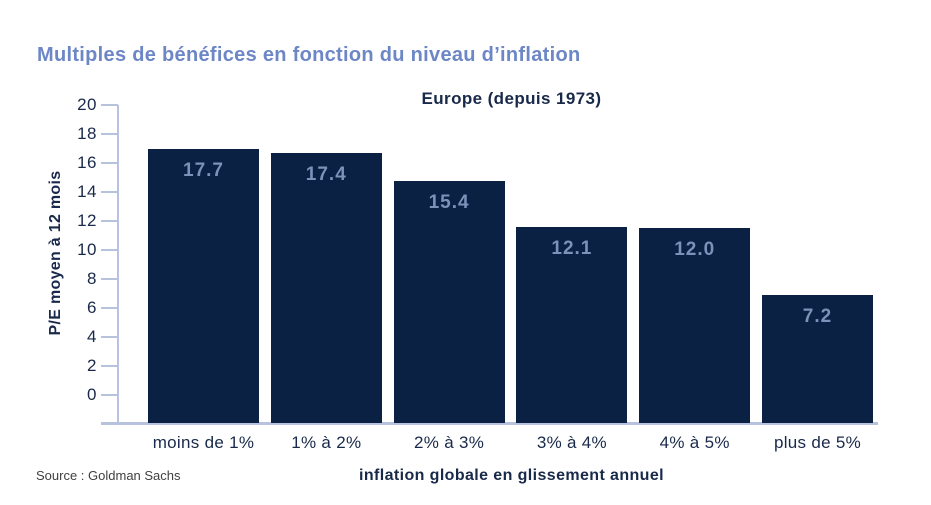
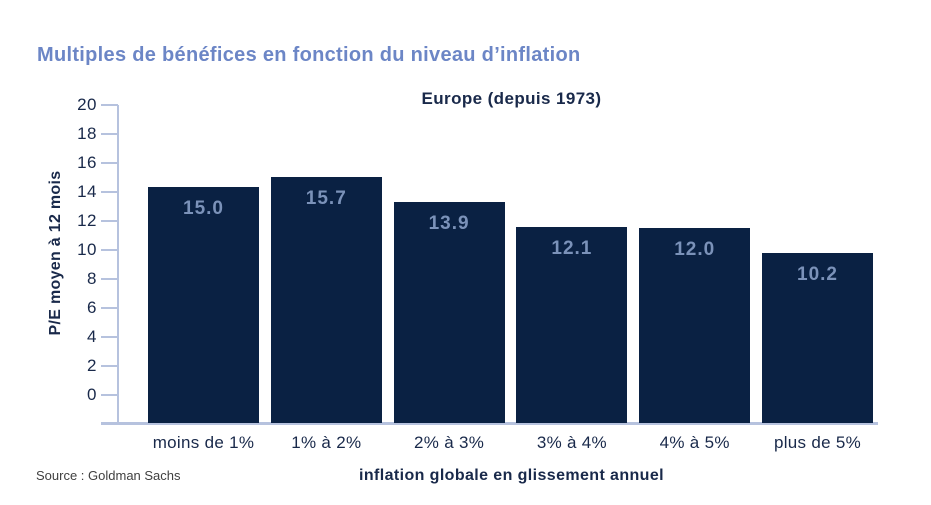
moins de 1%: 17.7 -> 15.0
1% à 2%: 17.4 -> 15.7
2% à 3%: 15.4 -> 13.9
plus de 5%: 7.2 -> 10.2
